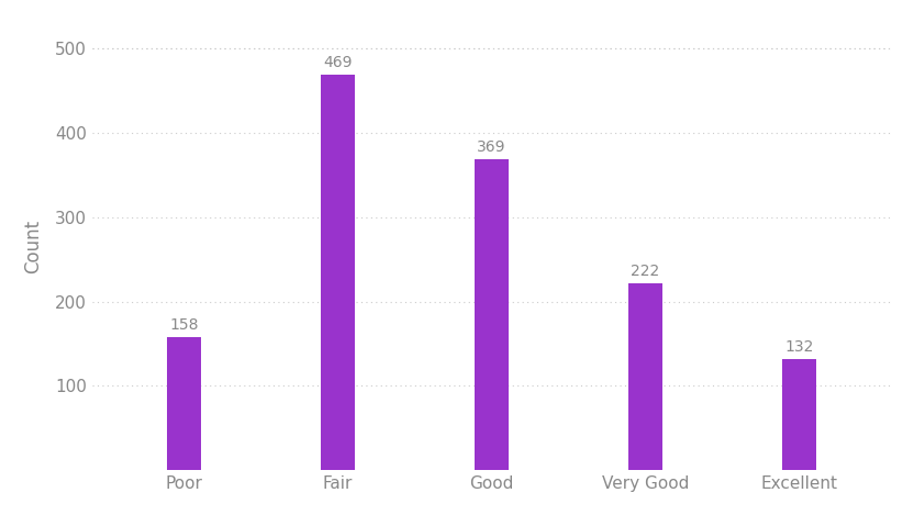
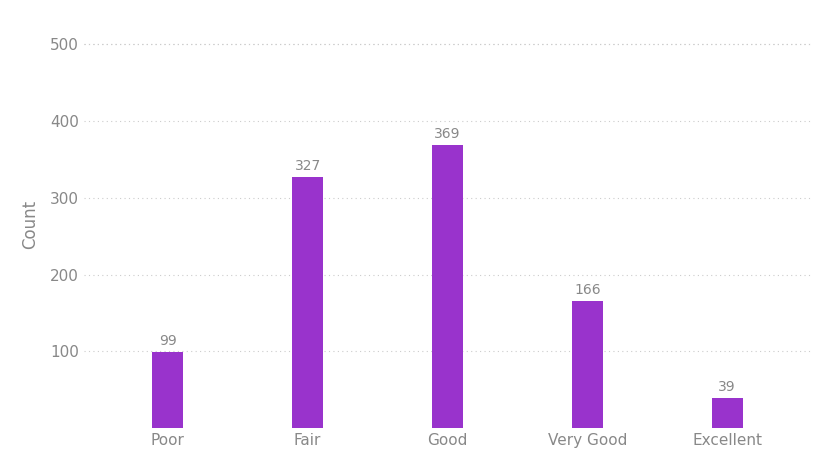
Poor: 158 -> 99
Fair: 469 -> 327
Very Good: 222 -> 166
Excellent: 132 -> 39
